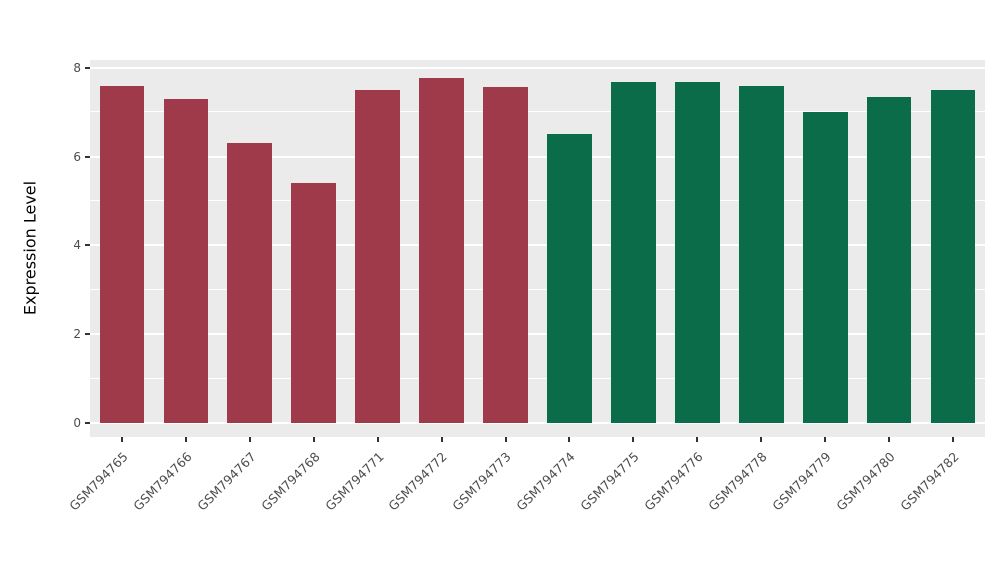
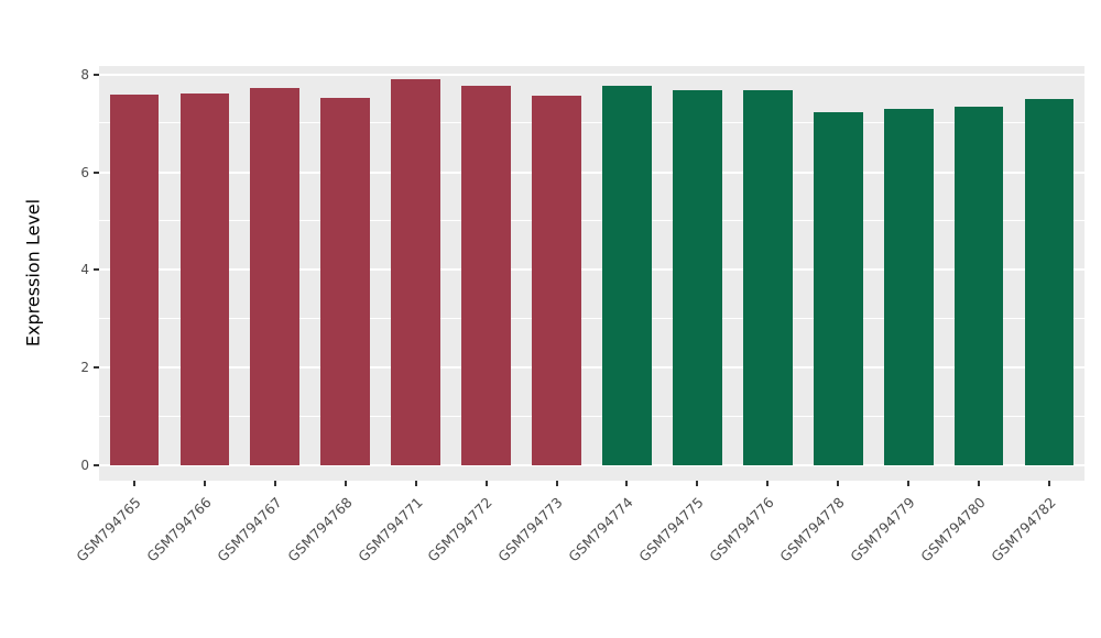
GSM794766: 7.3 -> 7.6
GSM794767: 6.3 -> 7.7
GSM794768: 5.4 -> 7.5
GSM794771: 7.5 -> 7.9
GSM794774: 6.5 -> 7.8
GSM794778: 7.6 -> 7.2
GSM794779: 7.0 -> 7.3
